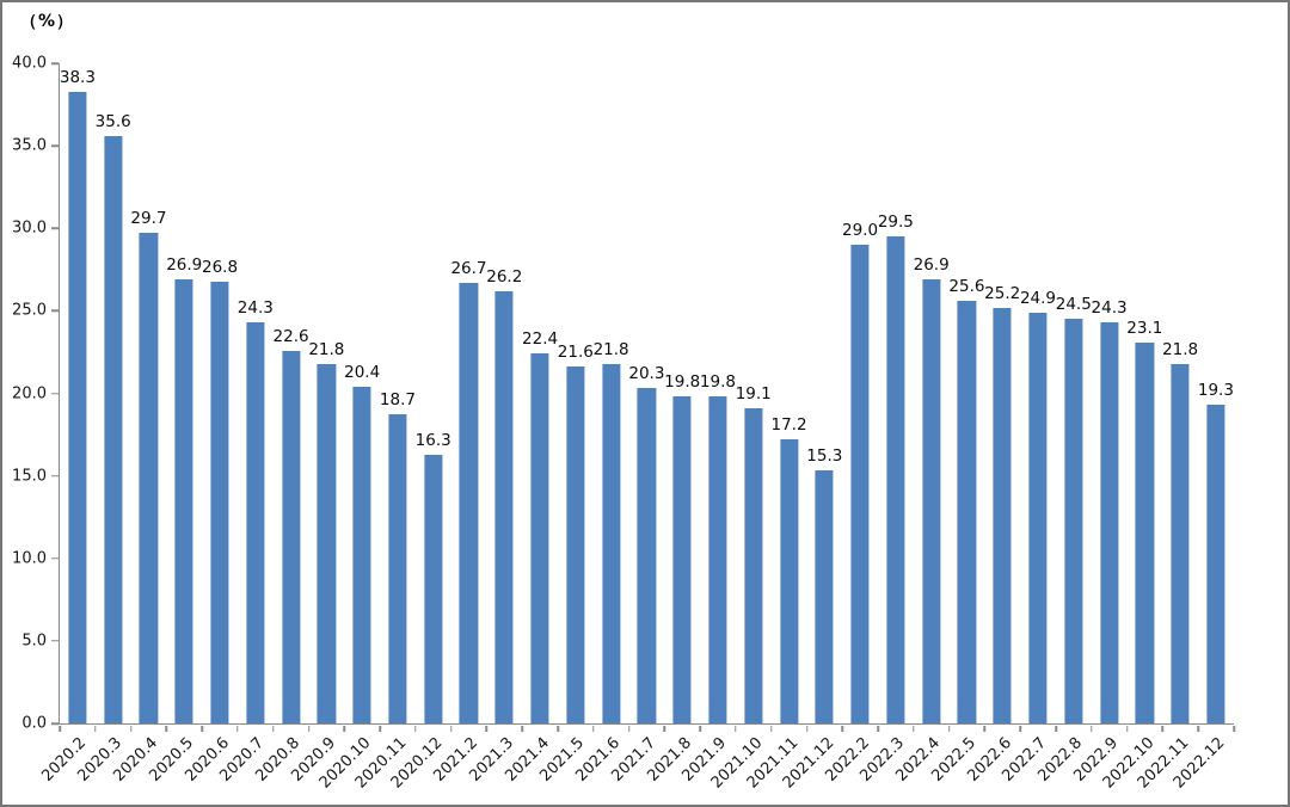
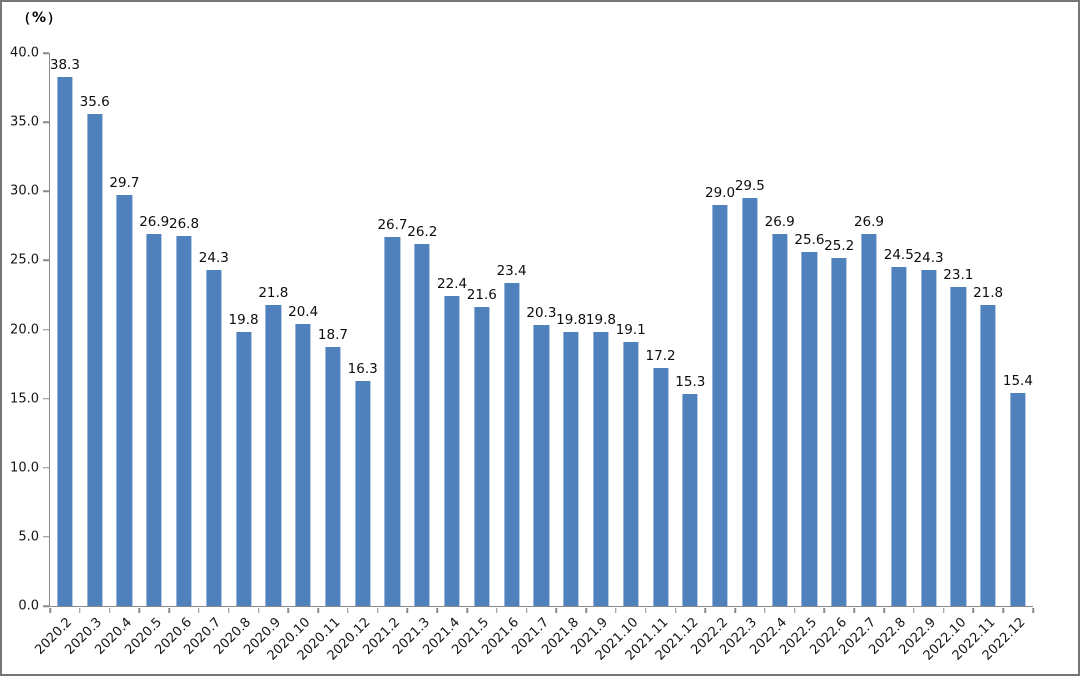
2020.8: 22.6 -> 19.8
2021.6: 21.8 -> 23.4
2022.7: 24.9 -> 26.9
2022.12: 19.3 -> 15.4
